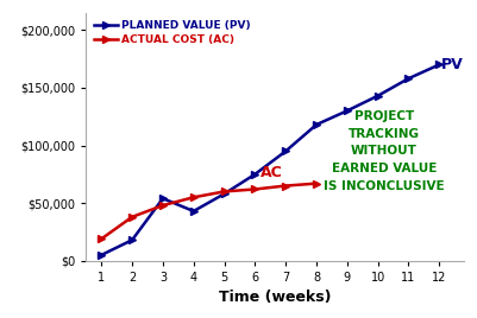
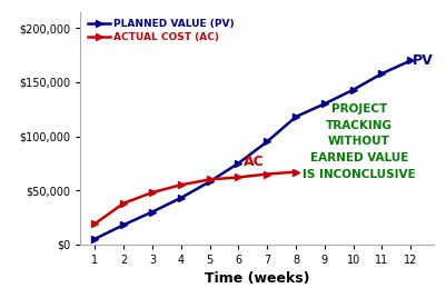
PLANNED VALUE (PV)/3: $54,000 -> $30,000
